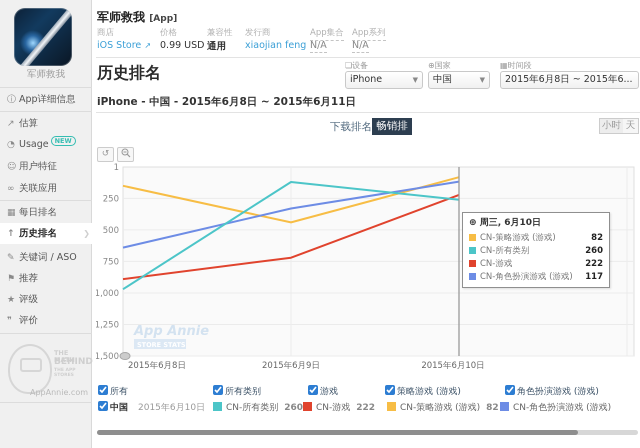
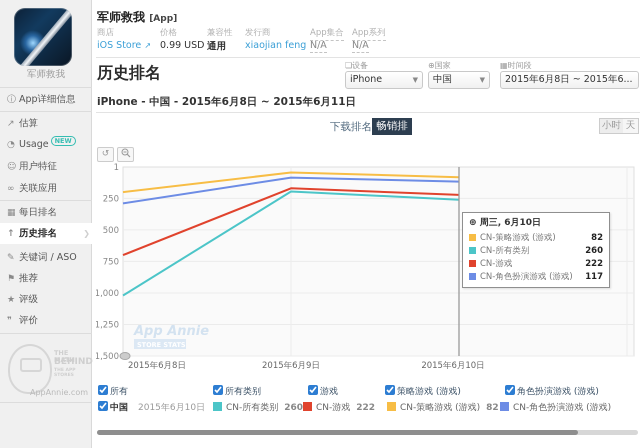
CN-策略游戏 (游戏)/2015年6月8日: 150 -> 200
CN-角色扮演游戏 (游戏)/2015年6月8日: 640 -> 290
CN-游戏/2015年6月8日: 890 -> 700
CN-所有类别/2015年6月8日: 970 -> 1020
CN-策略游戏 (游戏)/2015年6月9日: 440 -> 40
CN-角色扮演游戏 (游戏)/2015年6月9日: 330 -> 80
CN-游戏/2015年6月9日: 720 -> 170
CN-所有类别/2015年6月9日: 120 -> 200
